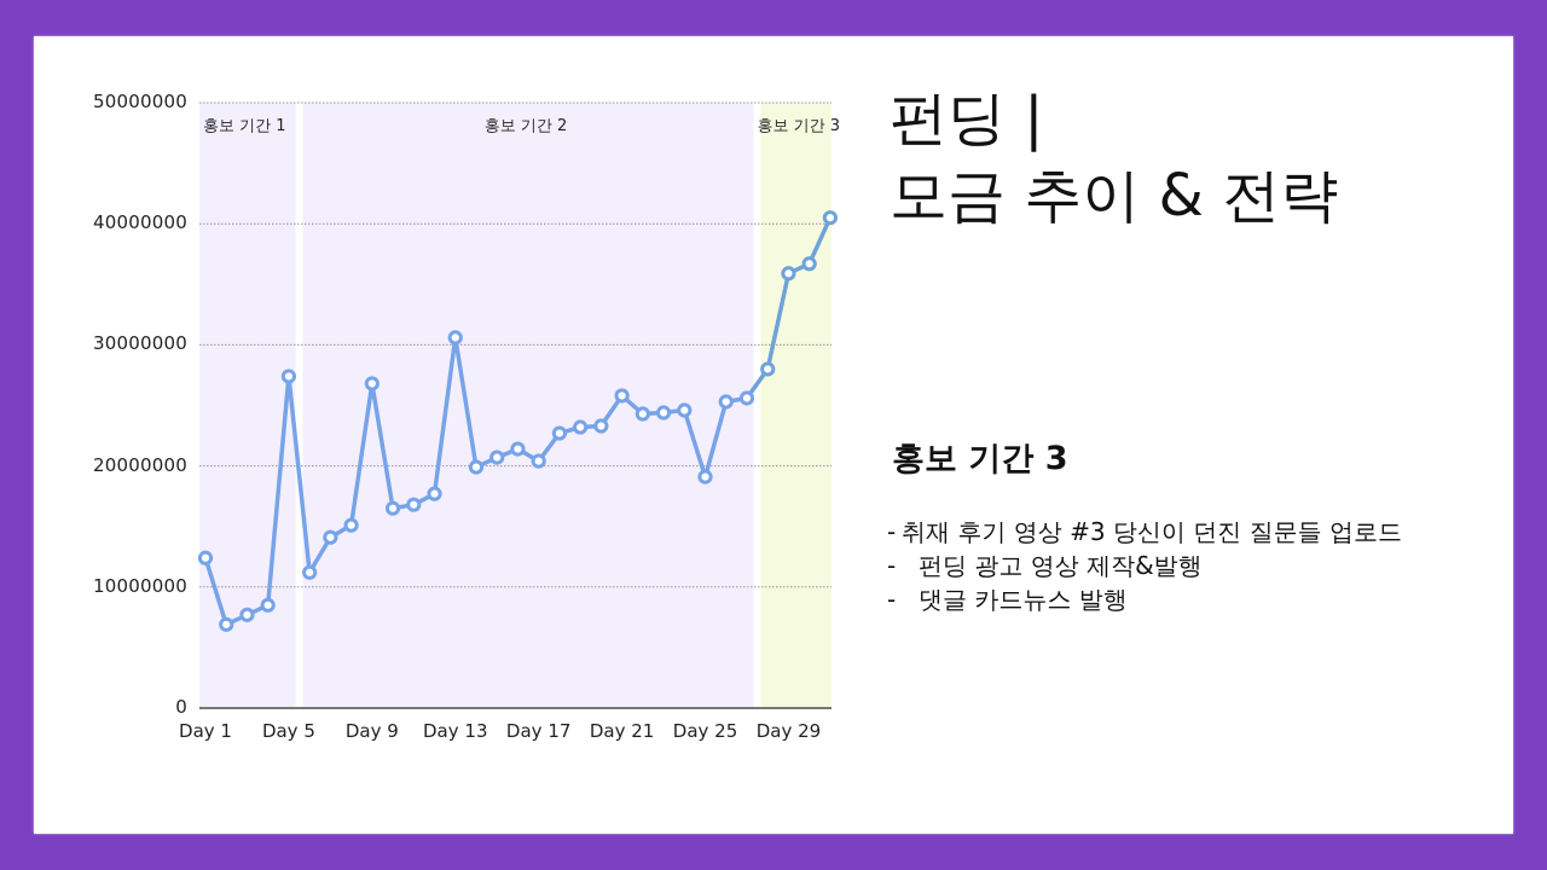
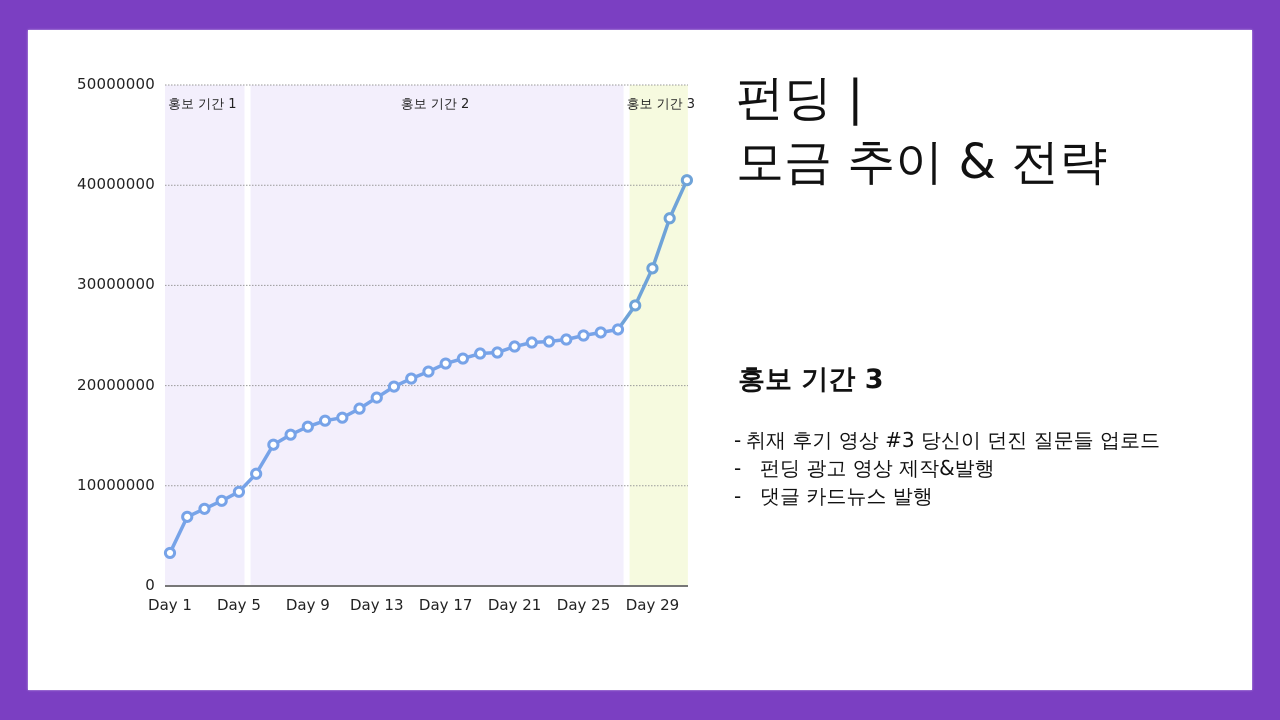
Day 1: 12400000 -> 3300000
Day 5: 27400000 -> 9400000
Day 9: 26800000 -> 15900000
Day 13: 30600000 -> 18800000
Day 17: 20400000 -> 22200000
Day 21: 25800000 -> 23900000
Day 25: 19100000 -> 25000000
Day 29: 35900000 -> 31700000
